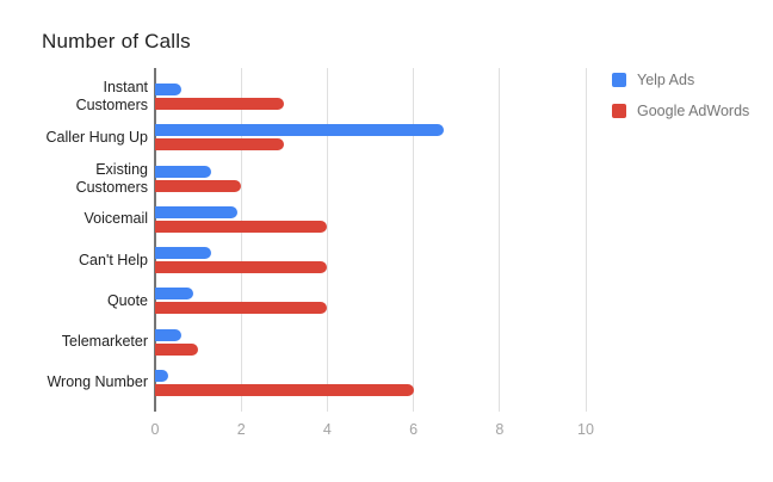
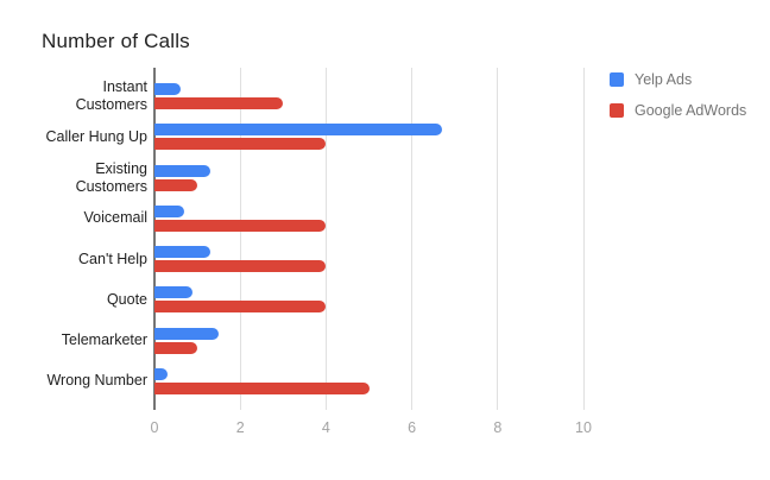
Google AdWords/Caller Hung Up: 3 -> 4
Google AdWords/Existing Customers: 2 -> 1
Yelp Ads/Voicemail: 1.9 -> 0.7
Yelp Ads/Telemarketer: 0.6 -> 1.5
Google AdWords/Wrong Number: 6 -> 5
